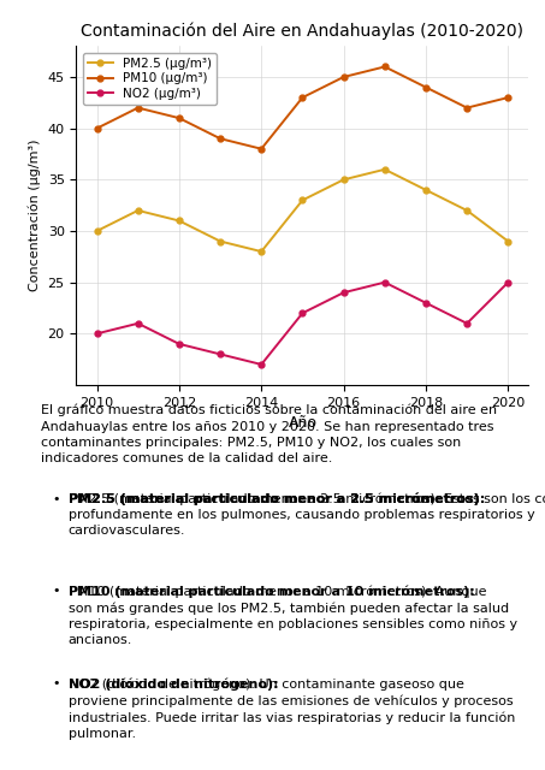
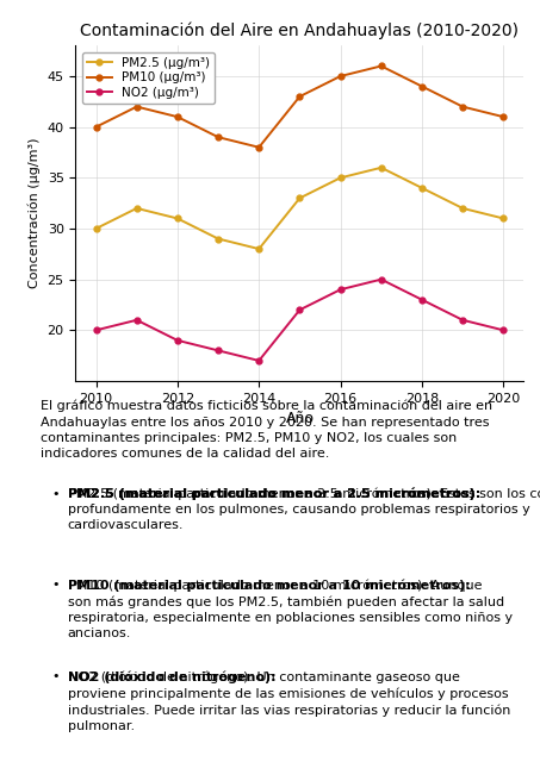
PM2.5 (µg/m³)/2020: 29 -> 31
PM10 (µg/m³)/2020: 43 -> 41
NO2 (µg/m³)/2020: 25 -> 20
